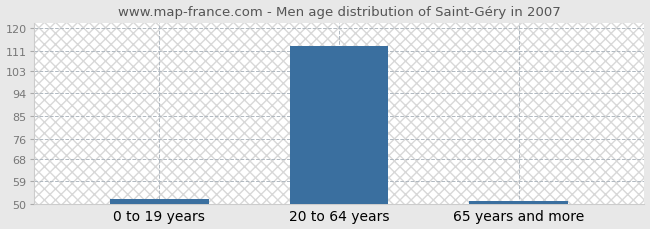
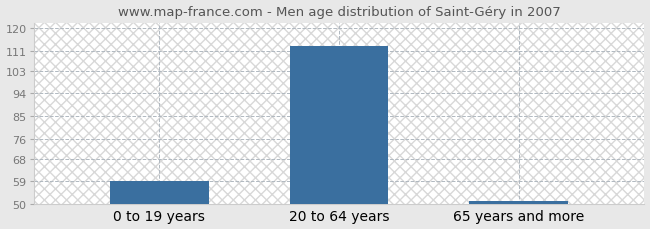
0 to 19 years: 52 -> 59
